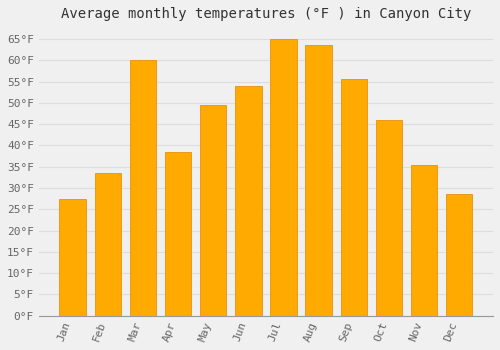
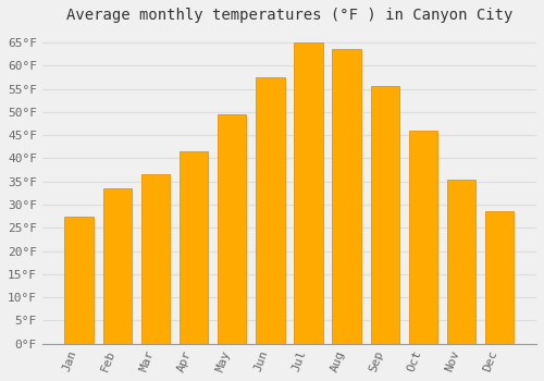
Mar: 60.0°F -> 36.5°F
Apr: 38.5°F -> 41.5°F
Jun: 54.0°F -> 57.5°F
